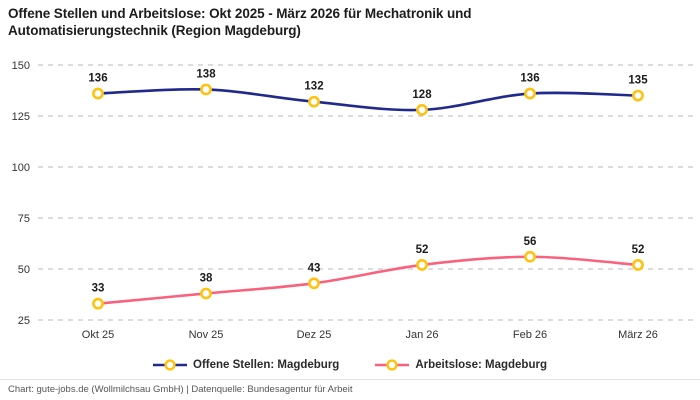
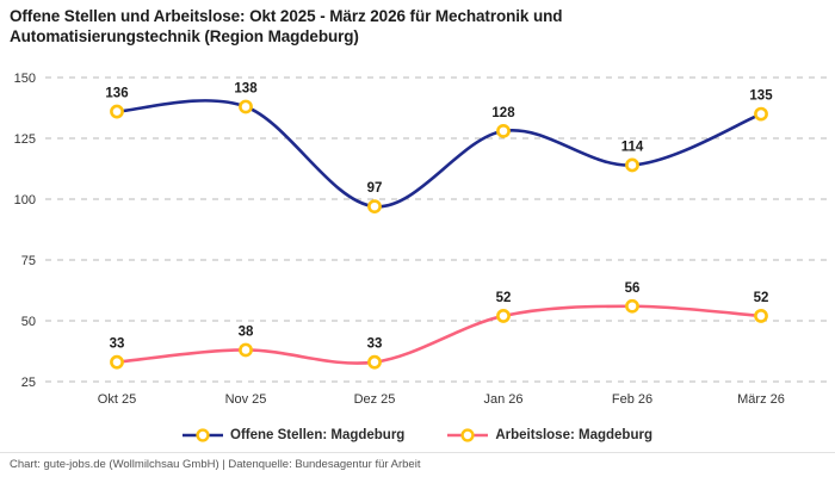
Offene Stellen: Magdeburg/Dez 25: 132 -> 97
Arbeitslose: Magdeburg/Dez 25: 43 -> 33
Offene Stellen: Magdeburg/Feb 26: 136 -> 114
